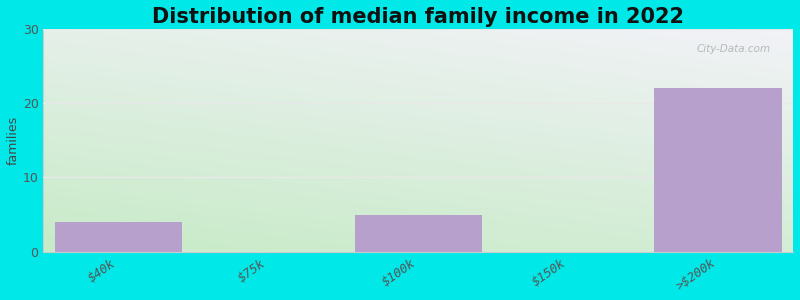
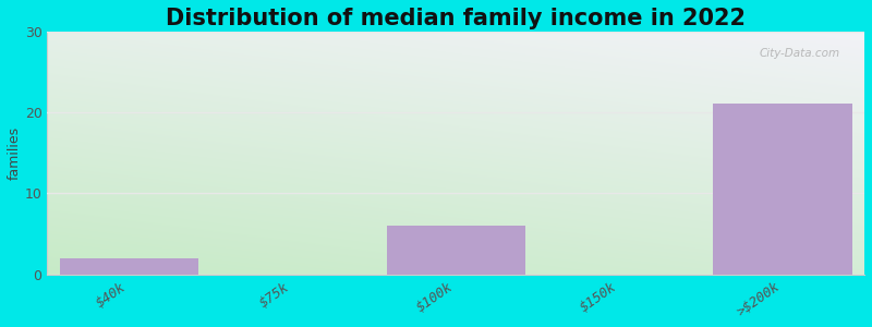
$40k: 4 -> 2
$100k: 5 -> 6
>$200k: 22 -> 21
